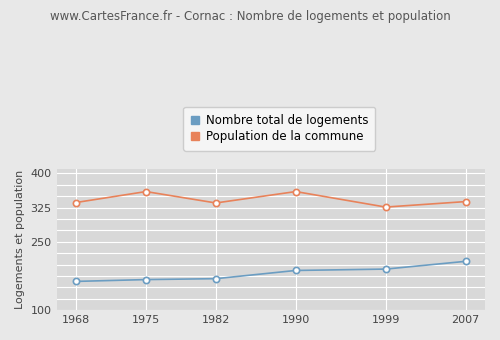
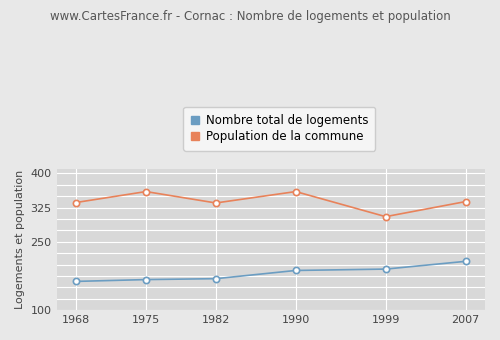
Population de la commune/1999: 326 -> 305
